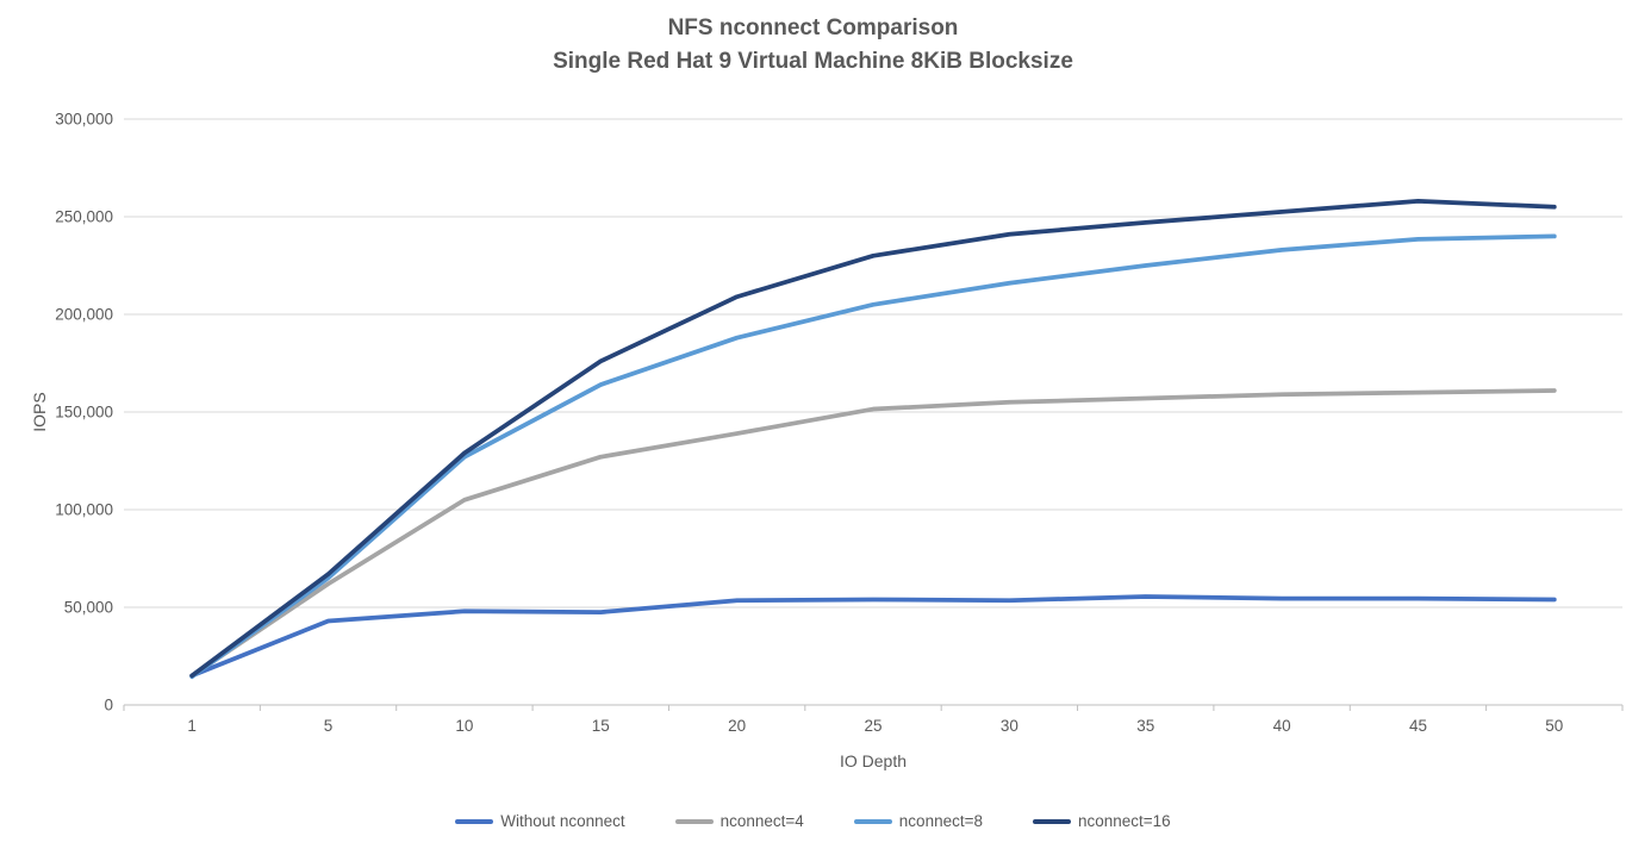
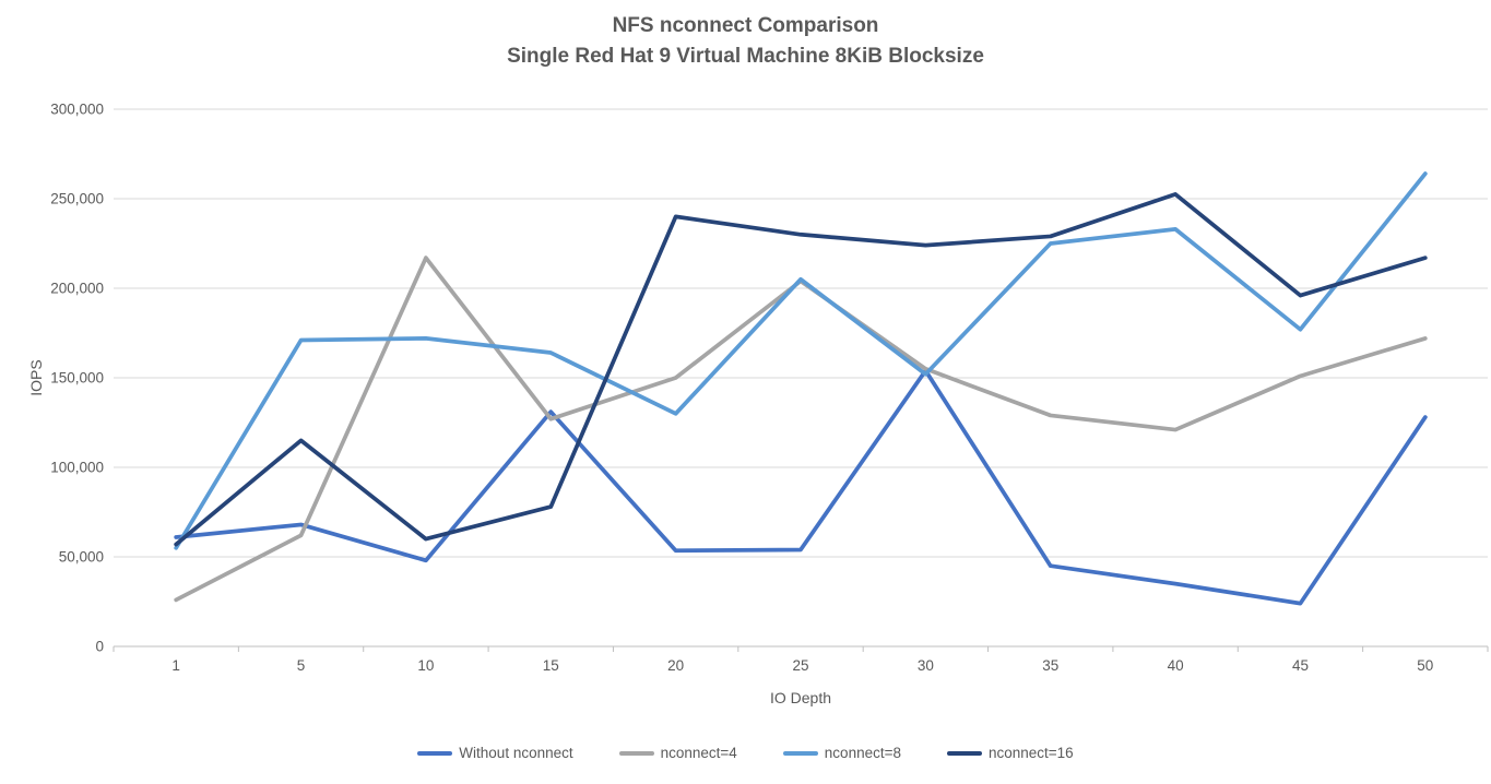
Without nconnect/1: 15000 -> 61000
nconnect=4/1: 15000 -> 26000
nconnect=8/1: 14000 -> 55000
nconnect=16/1: 15000 -> 57000
Without nconnect/5: 43000 -> 68000
nconnect=8/5: 65000 -> 171000
nconnect=16/5: 67000 -> 115000
nconnect=4/10: 105000 -> 217000
nconnect=8/10: 127000 -> 172000
nconnect=16/10: 129000 -> 60000
Without nconnect/15: 48000 -> 131000
nconnect=16/15: 176000 -> 78000
nconnect=4/20: 139000 -> 150000
nconnect=8/20: 188000 -> 130000
nconnect=16/20: 209000 -> 240000
nconnect=4/25: 152000 -> 204000
Without nconnect/30: 54000 -> 154000
nconnect=8/30: 216000 -> 152000
nconnect=16/30: 241000 -> 224000
Without nconnect/35: 56000 -> 45000
nconnect=4/35: 157000 -> 129000
nconnect=16/35: 247000 -> 229000
Without nconnect/40: 54000 -> 35000
nconnect=4/40: 159000 -> 121000
Without nconnect/45: 54000 -> 24000
nconnect=4/45: 160000 -> 151000
nconnect=8/45: 238000 -> 177000
nconnect=16/45: 258000 -> 196000
Without nconnect/50: 54000 -> 128000
nconnect=4/50: 161000 -> 172000
nconnect=8/50: 240000 -> 264000
nconnect=16/50: 255000 -> 217000
